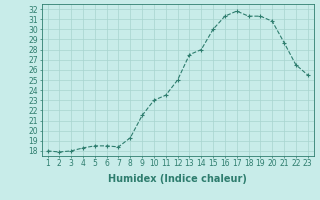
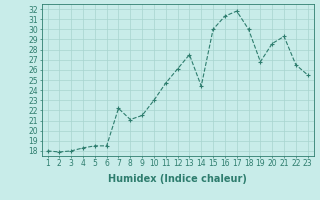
7: 18.4 -> 22.2
8: 19.3 -> 21.1
11: 23.5 -> 24.7
12: 25.0 -> 26.1
14: 28.0 -> 24.4
18: 31.3 -> 30.0
19: 31.3 -> 26.8
20: 30.8 -> 28.6
21: 28.7 -> 29.3
